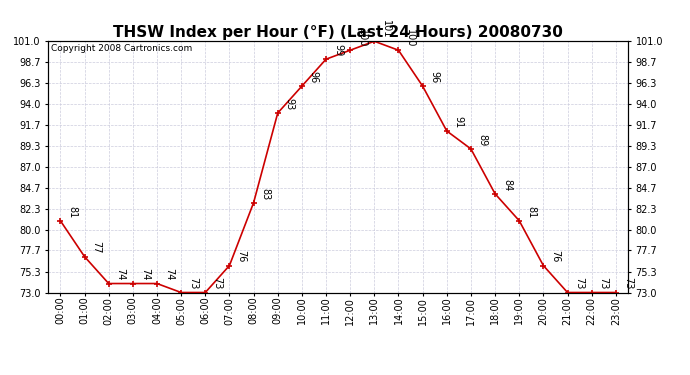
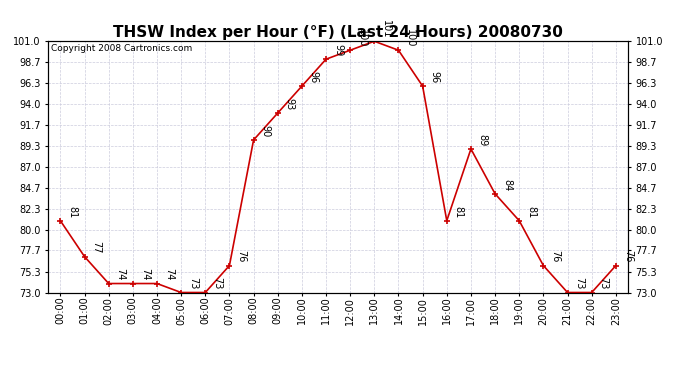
08:00: 83 -> 90
16:00: 91 -> 81
23:00: 73 -> 76
